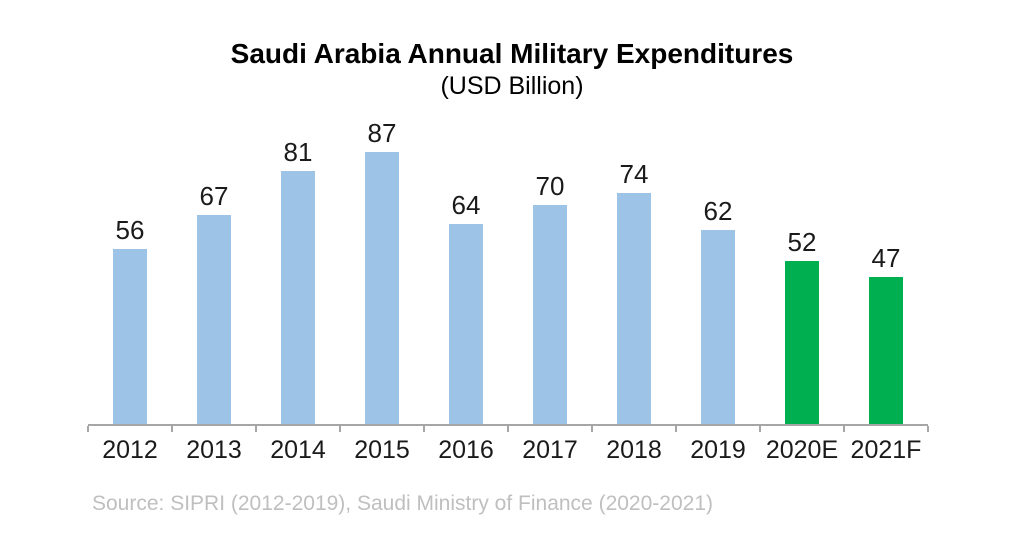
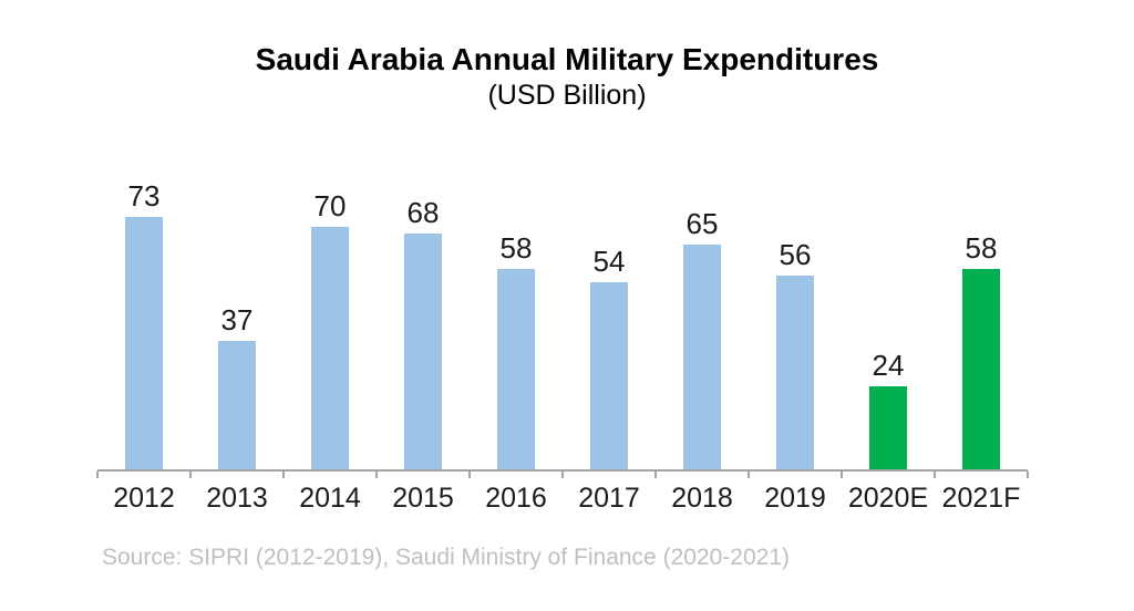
2012: 56 -> 73
2013: 67 -> 37
2014: 81 -> 70
2015: 87 -> 68
2016: 64 -> 58
2017: 70 -> 54
2018: 74 -> 65
2019: 62 -> 56
2020E: 52 -> 24
2021F: 47 -> 58
